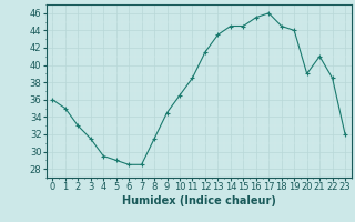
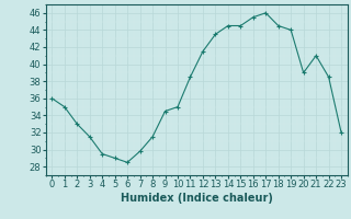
7: 28.5 -> 29.8
10: 36.5 -> 35.0
